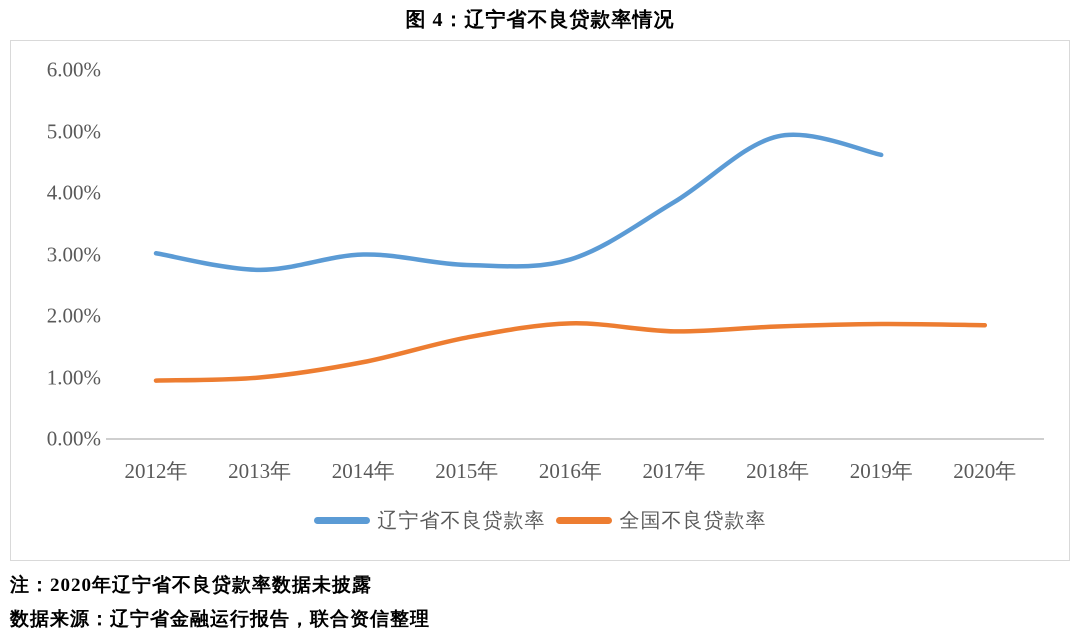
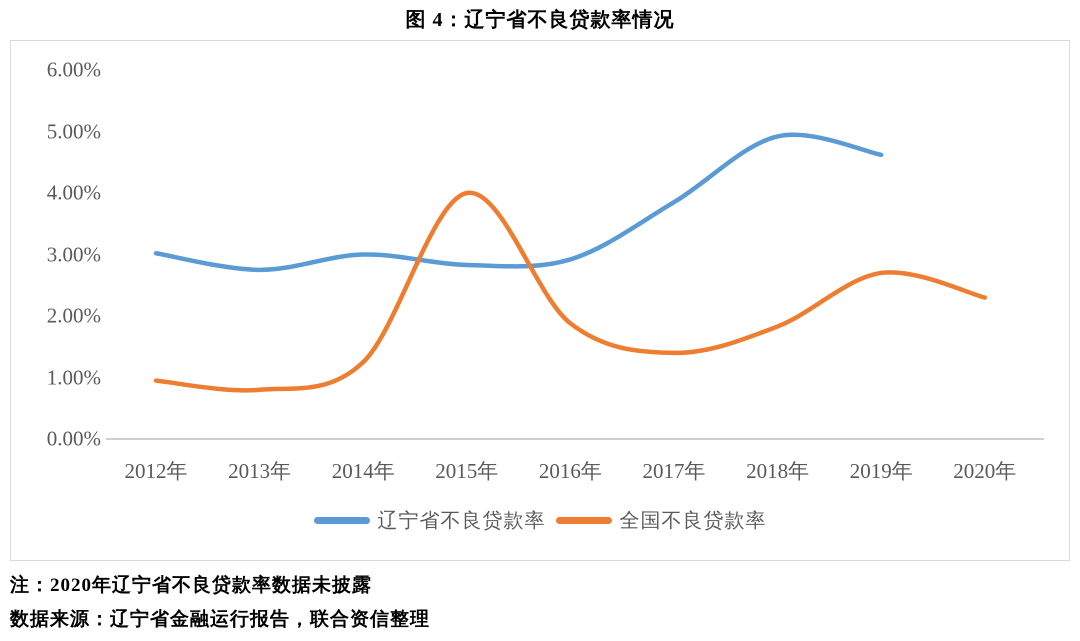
全国不良贷款率/2013年: 1.0% -> 0.8%
全国不良贷款率/2015年: 1.6% -> 4.0%
全国不良贷款率/2017年: 1.8% -> 1.4%
全国不良贷款率/2019年: 1.9% -> 2.7%
全国不良贷款率/2020年: 1.9% -> 2.3%
